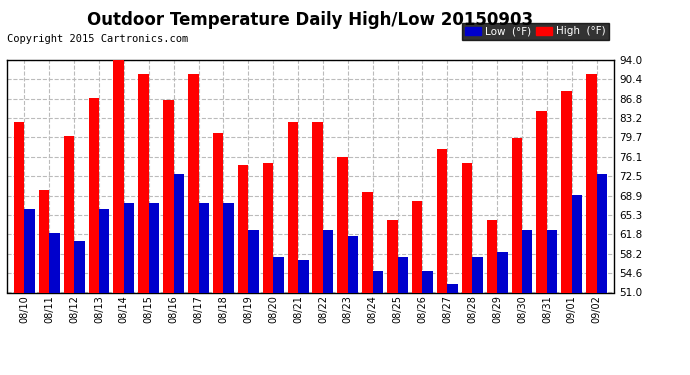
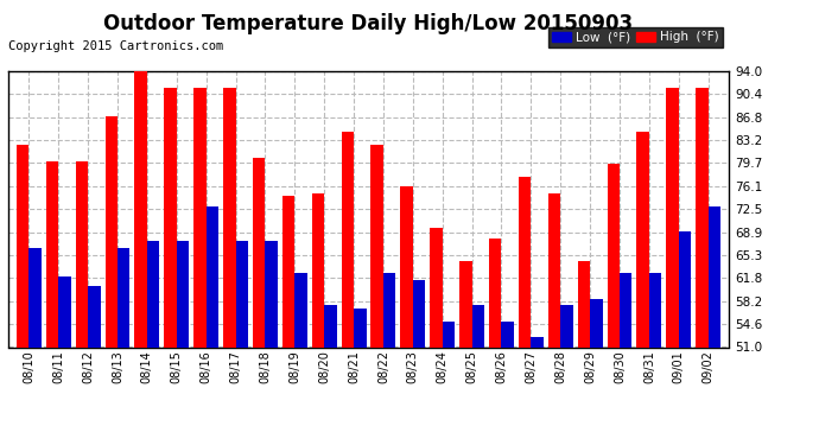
High (°F)/08/11: 70.0 -> 80.0
High (°F)/08/16: 86.6 -> 91.5
High (°F)/08/21: 82.6 -> 84.5
High (°F)/09/01: 88.2 -> 91.5
